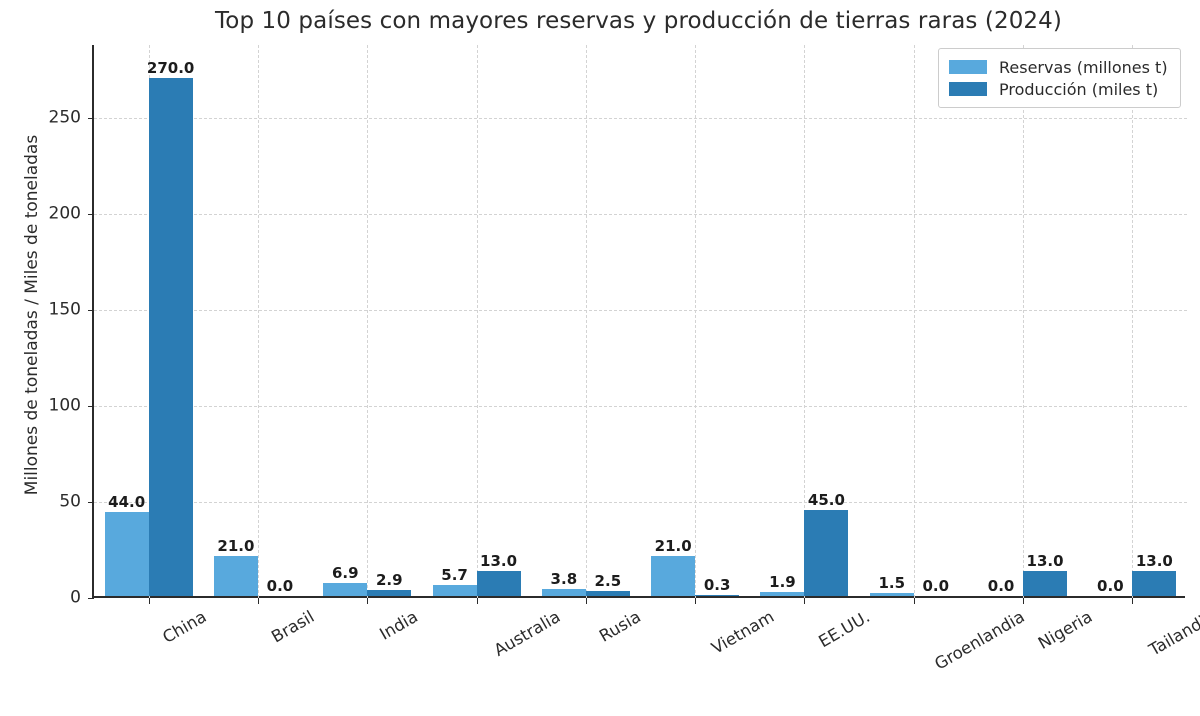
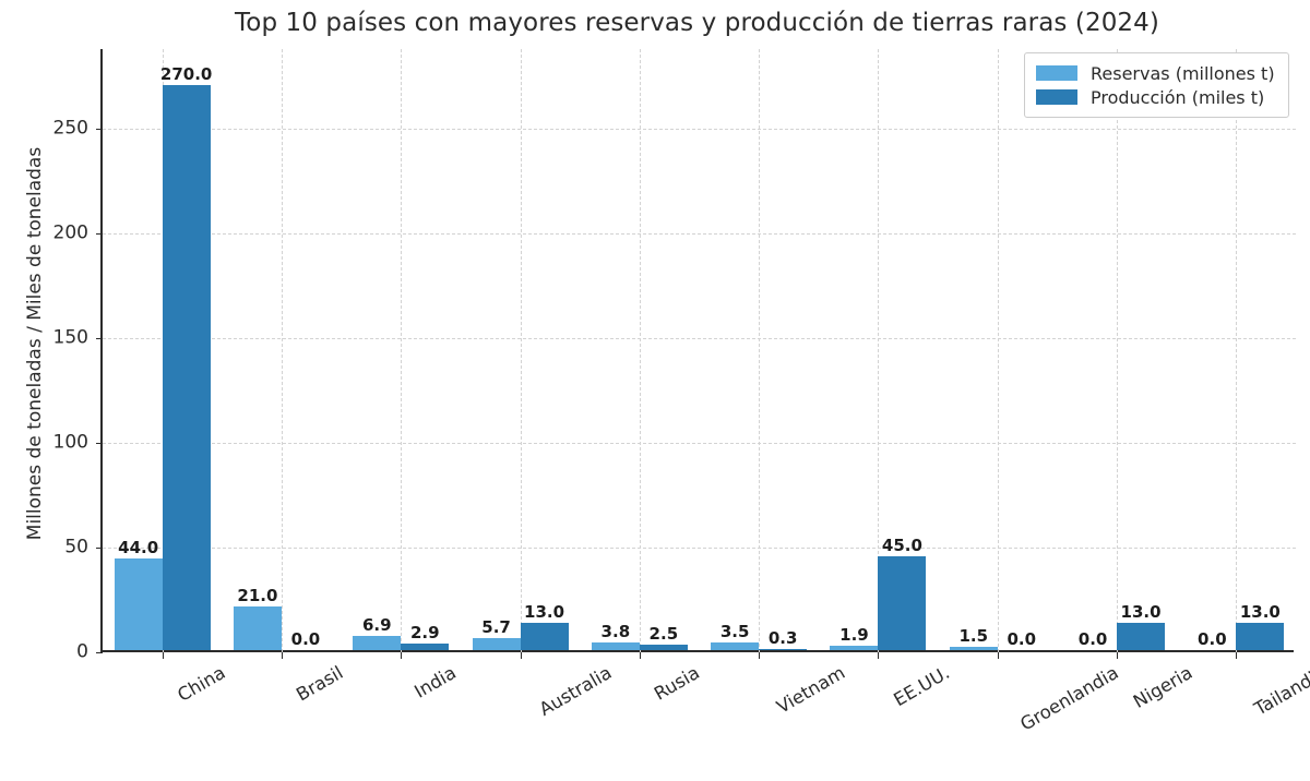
Reservas (millones t)/Vietnam: 21.0 -> 3.5
